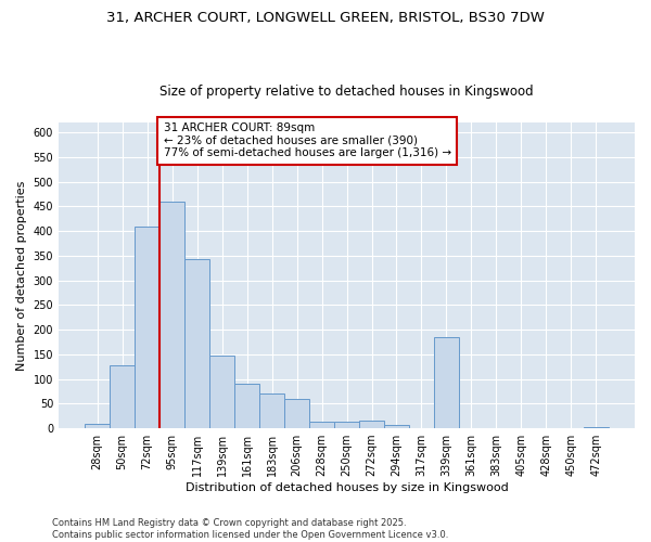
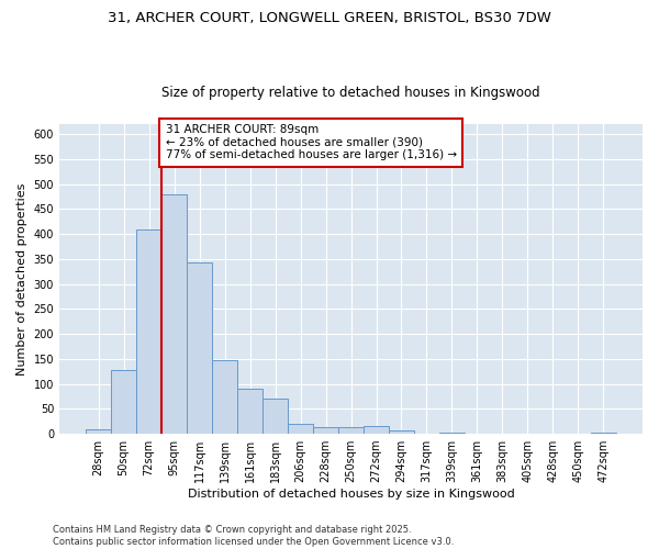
95sqm: 460 -> 480
206sqm: 60 -> 20
339sqm: 185 -> 2
